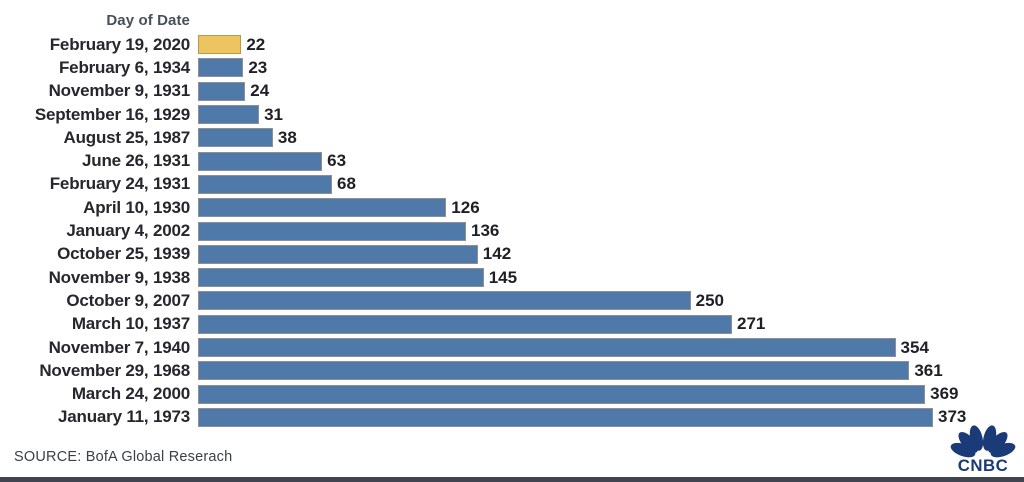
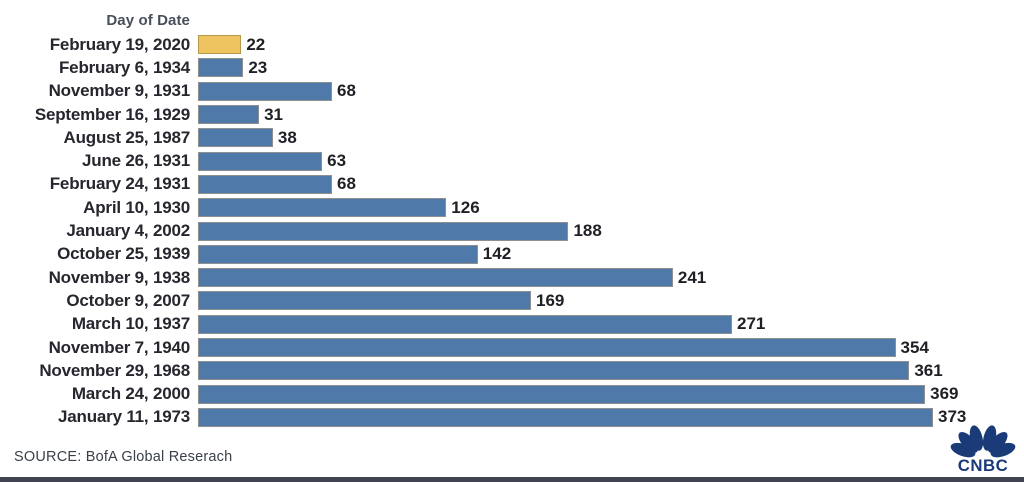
November 9, 1931: 24 -> 68
January 4, 2002: 136 -> 188
November 9, 1938: 145 -> 241
October 9, 2007: 250 -> 169
